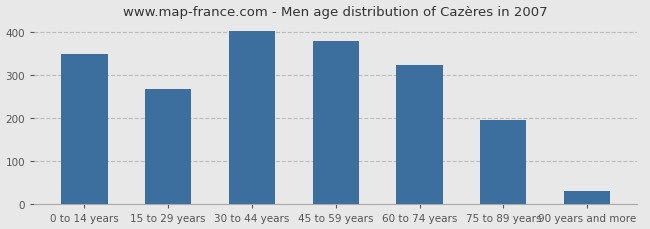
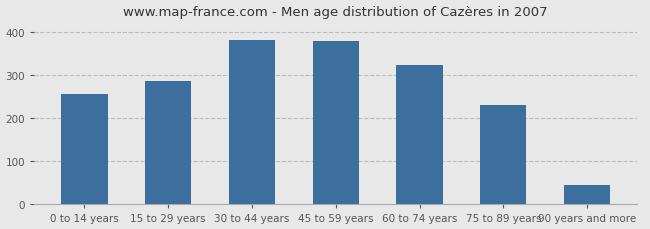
0 to 14 years: 348 -> 255
15 to 29 years: 268 -> 285
30 to 44 years: 401 -> 380
75 to 89 years: 196 -> 230
90 years and more: 30 -> 45
